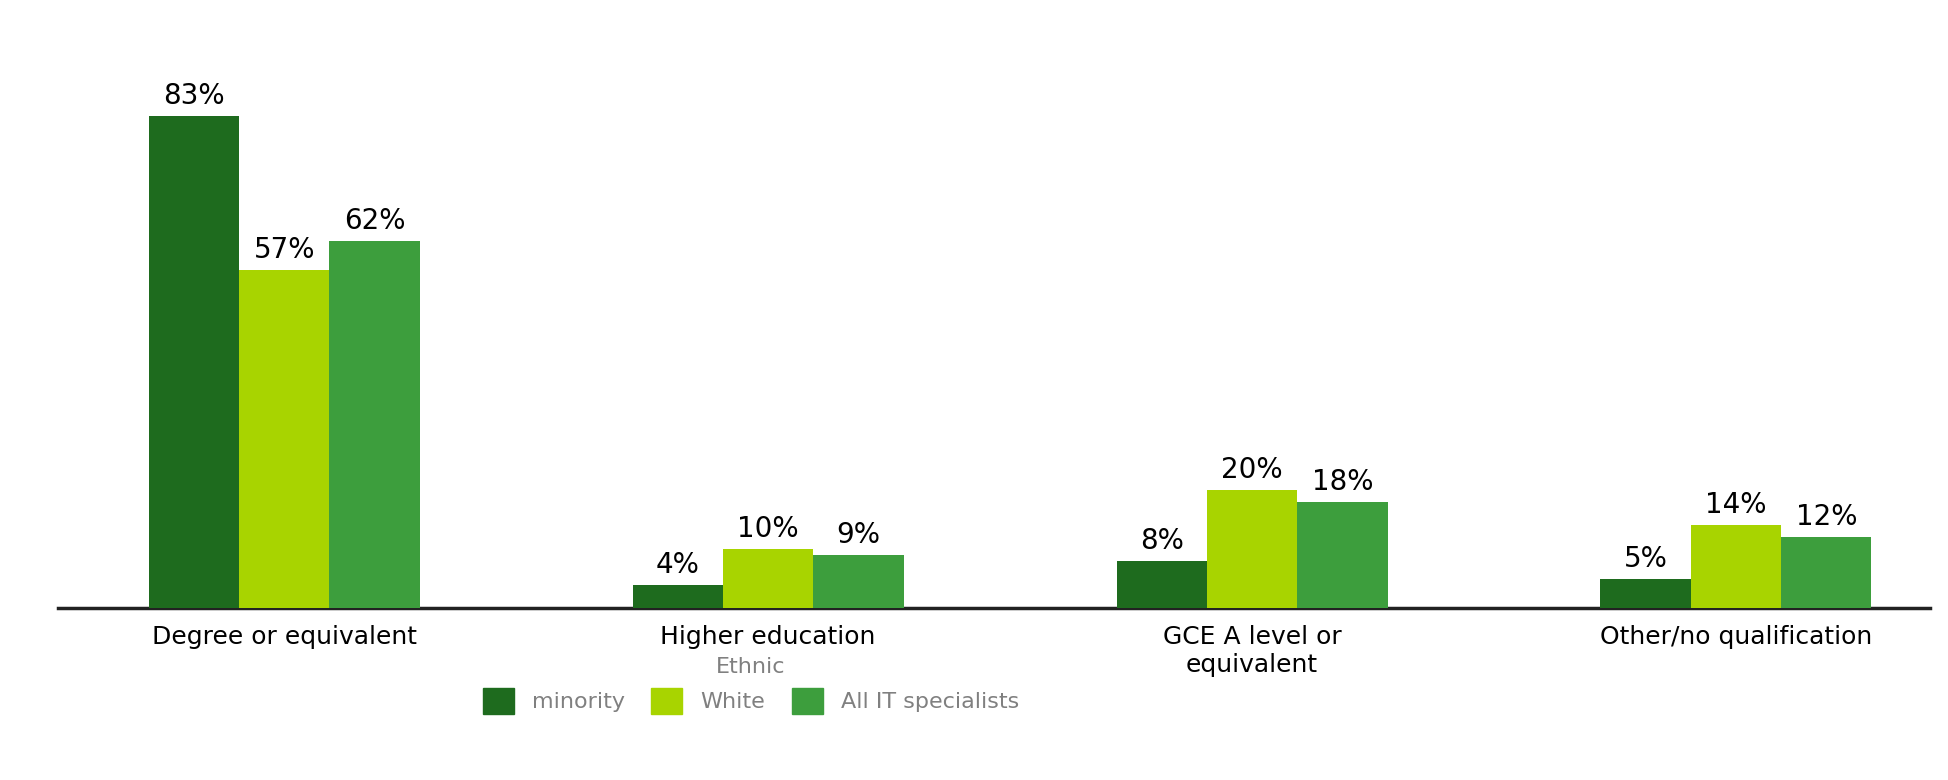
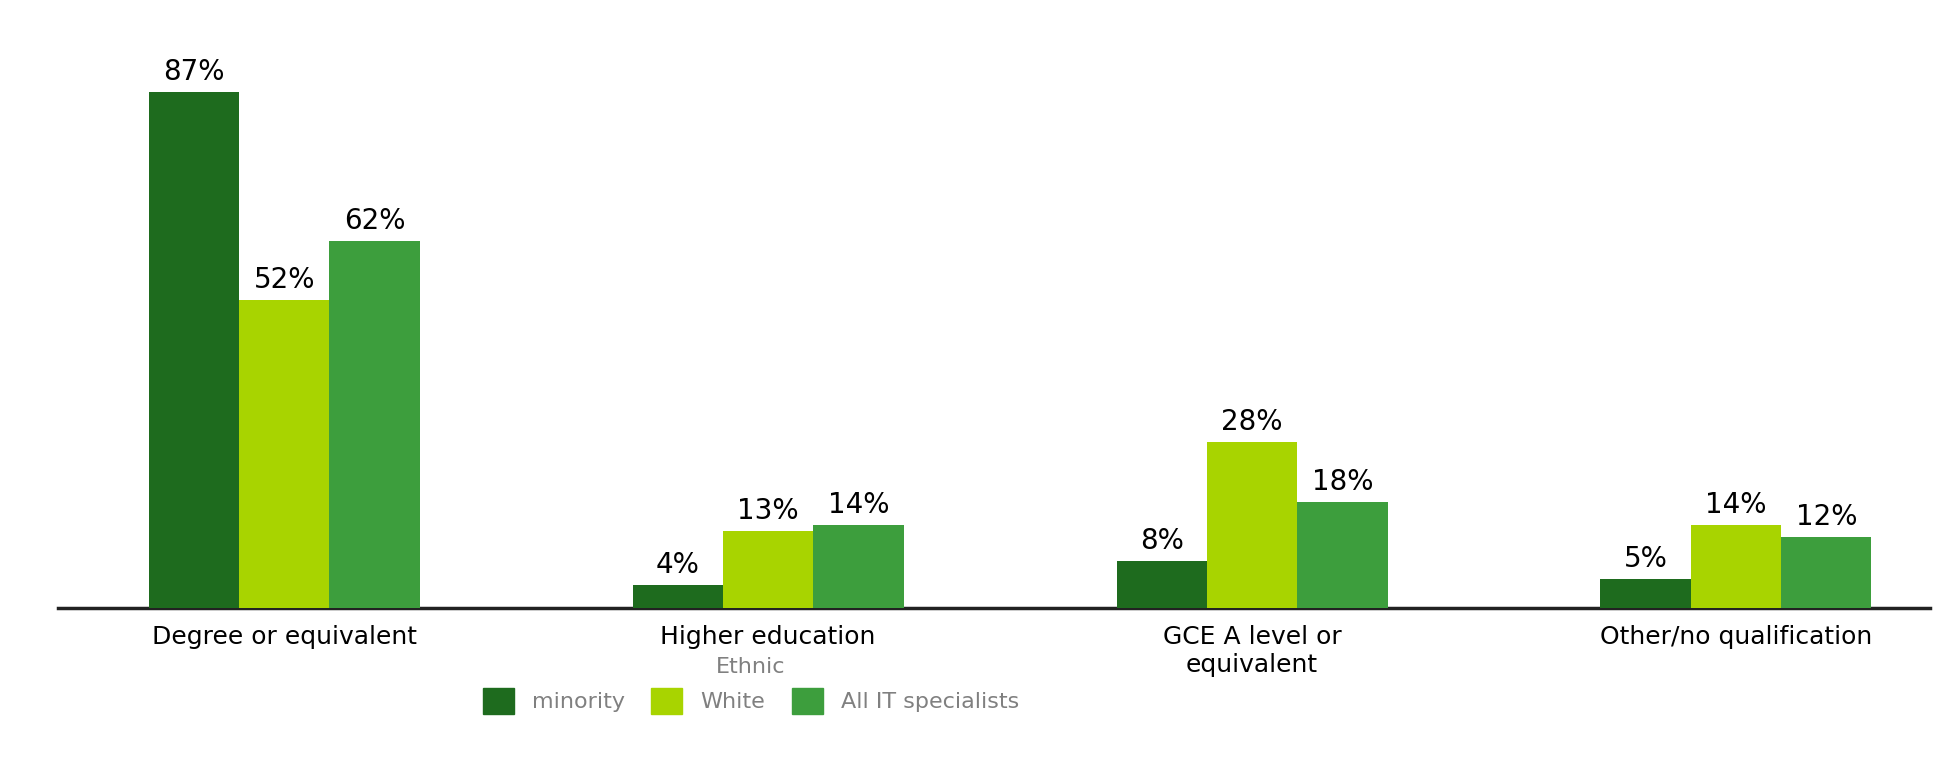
minority/Degree or equivalent: 83% -> 87%
White/Degree or equivalent: 57% -> 52%
White/Higher education: 10% -> 13%
All IT specialists/Higher education: 9% -> 14%
White/GCE A level or equivalent: 20% -> 28%
